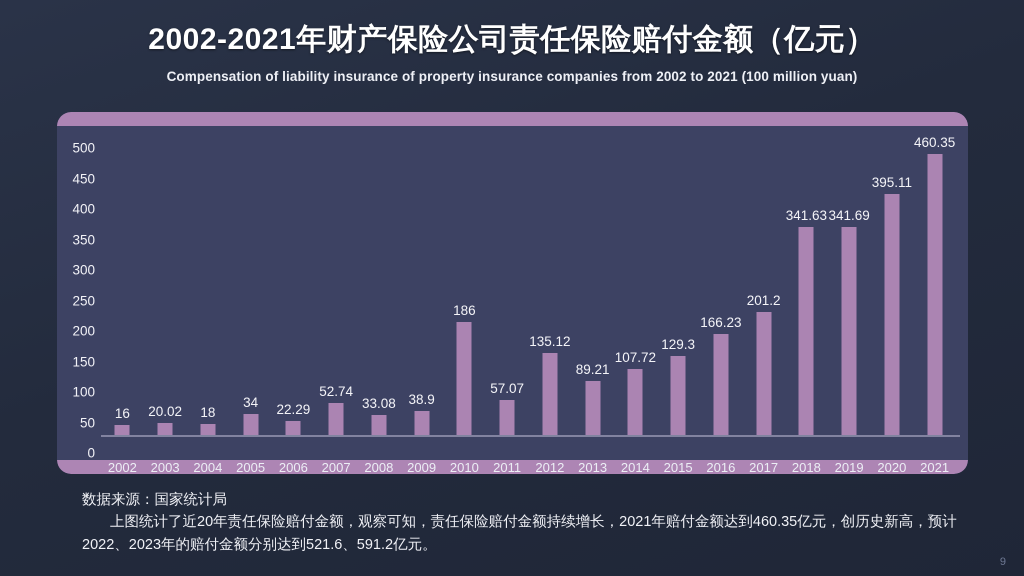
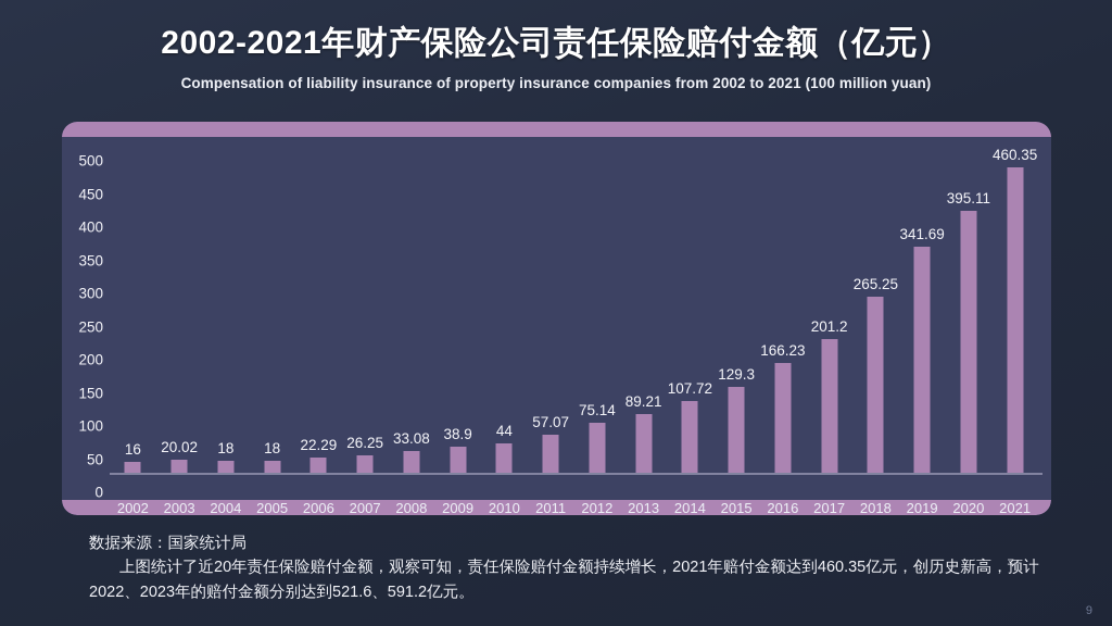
2005: 34 -> 18
2007: 52.74 -> 26.25
2010: 186 -> 44
2012: 135.12 -> 75.14
2018: 341.63 -> 265.25
